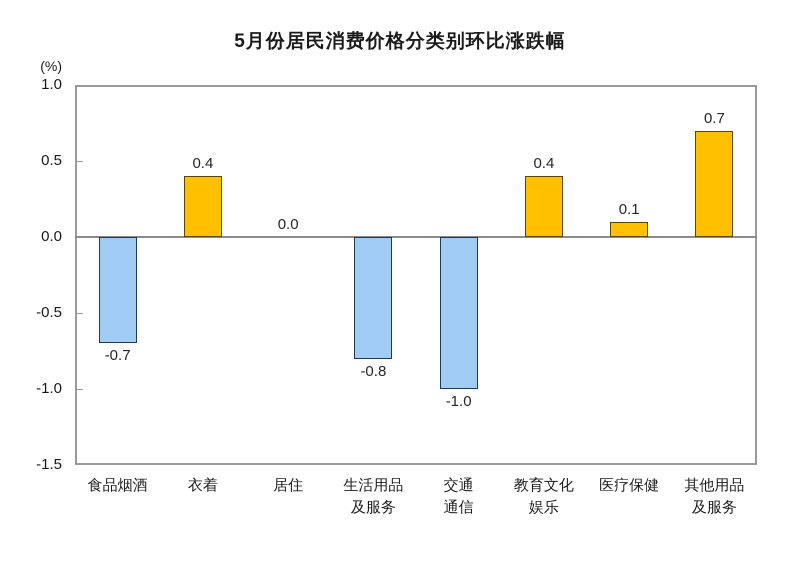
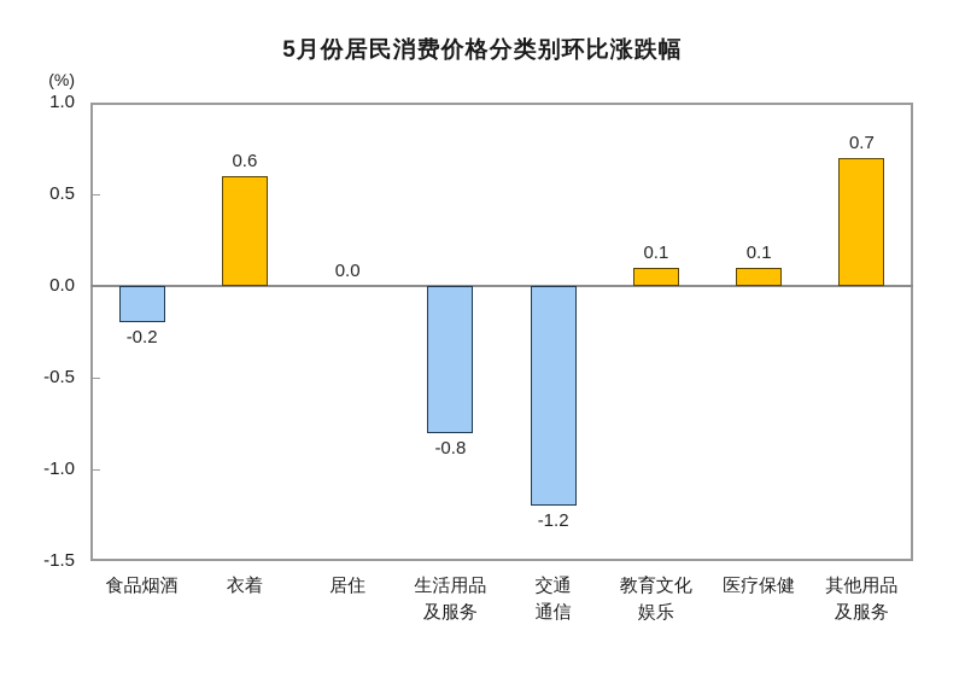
食品烟酒: -0.7 -> -0.2
衣着: 0.4 -> 0.6
交通 通信: -1.0 -> -1.2
教育文化 娱乐: 0.4 -> 0.1
